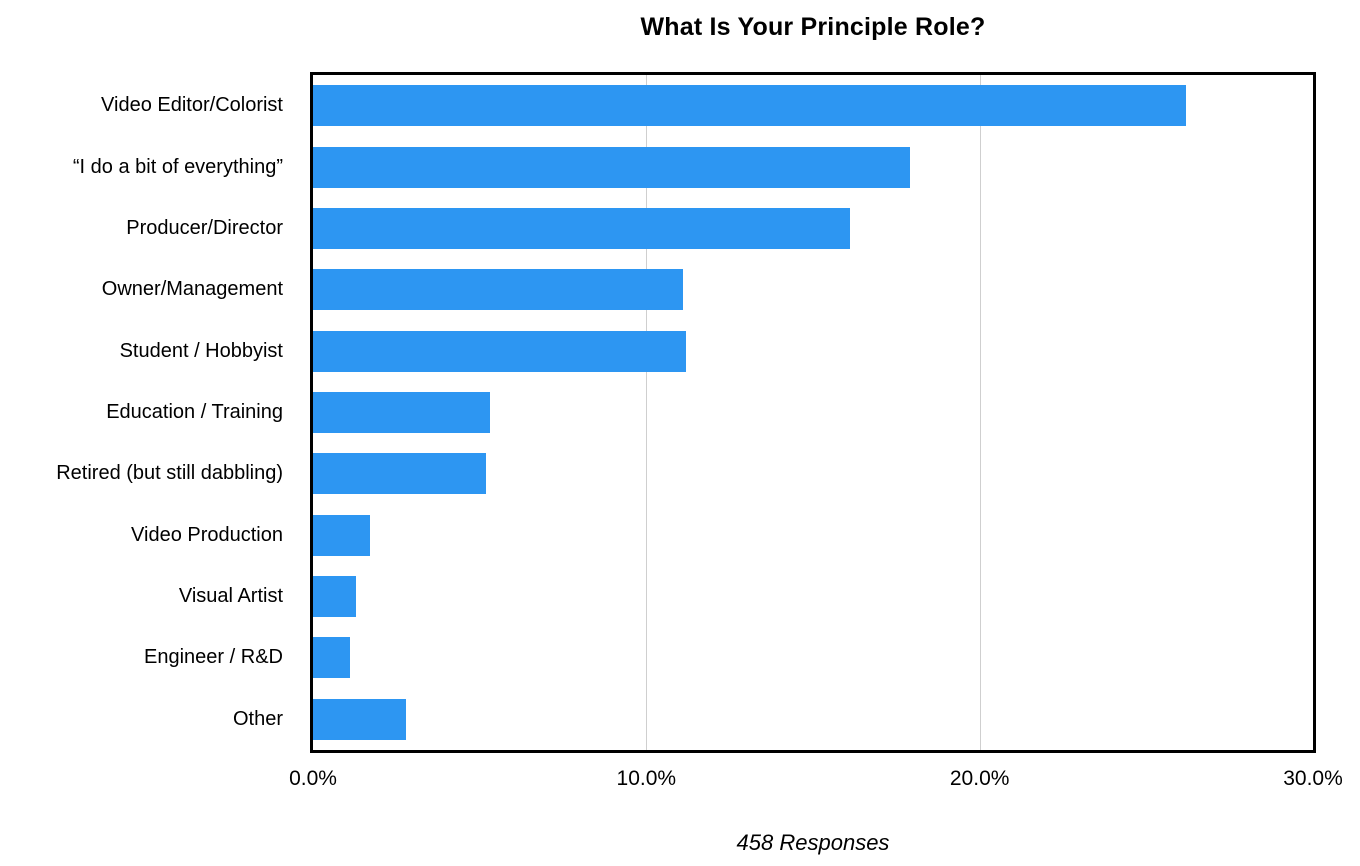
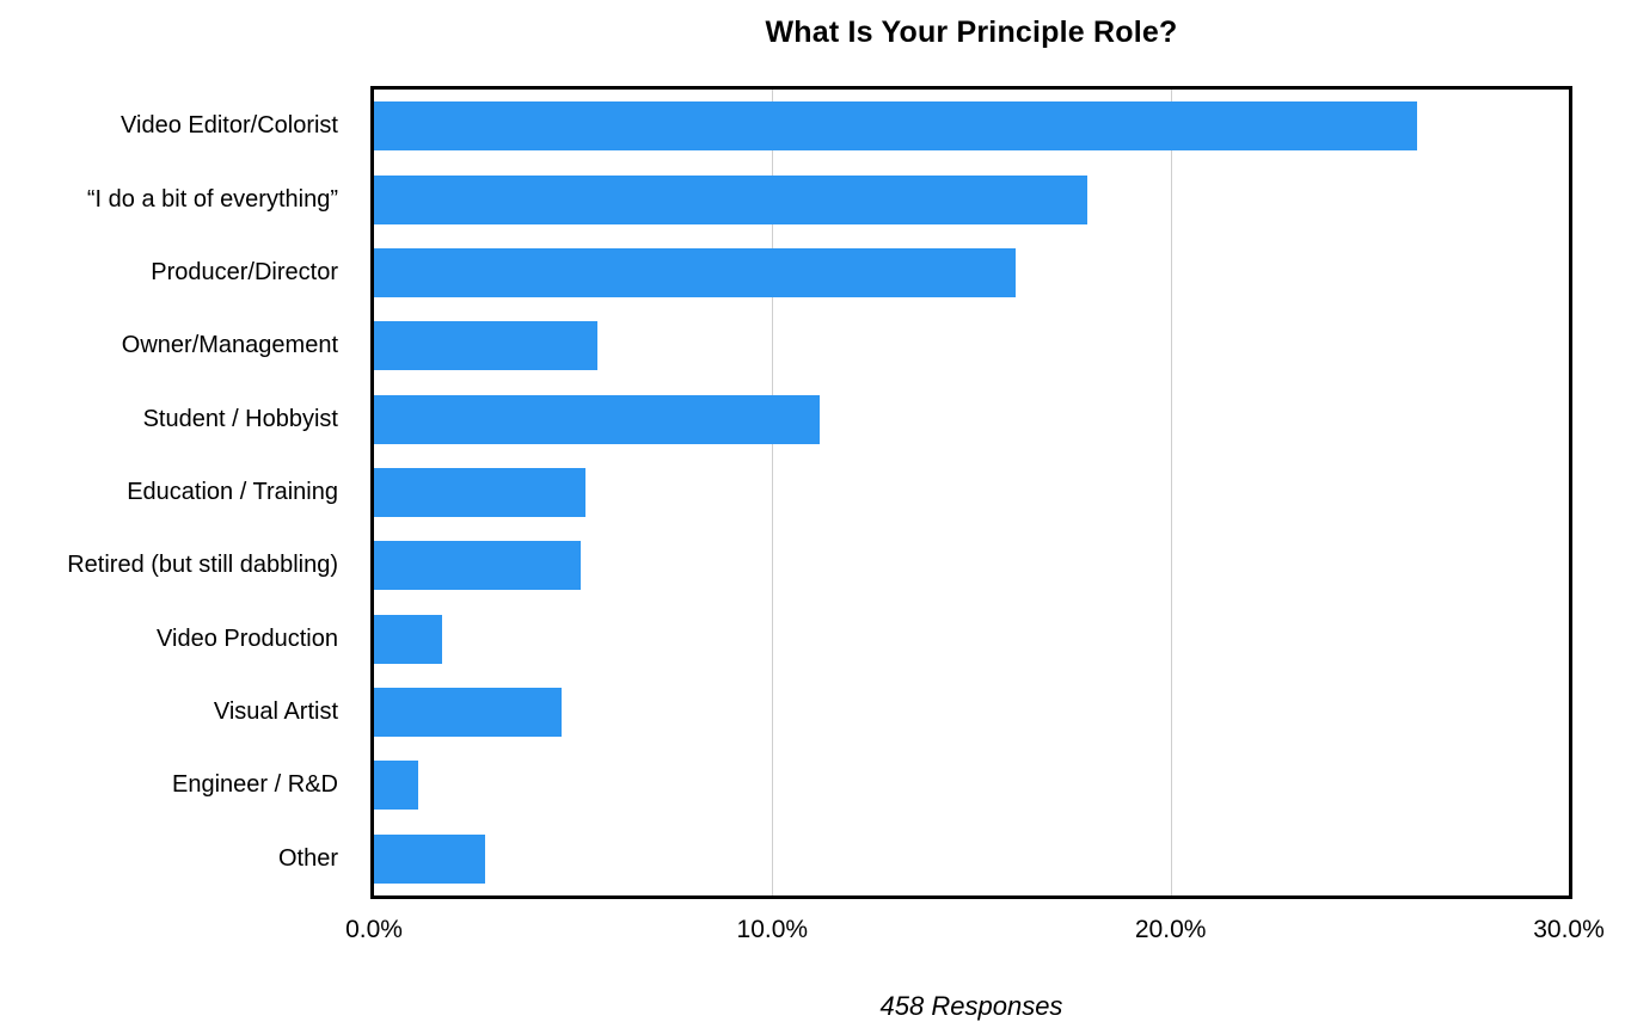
Owner/Management: 11.1% -> 5.6%
Visual Artist: 1.3% -> 4.7%
